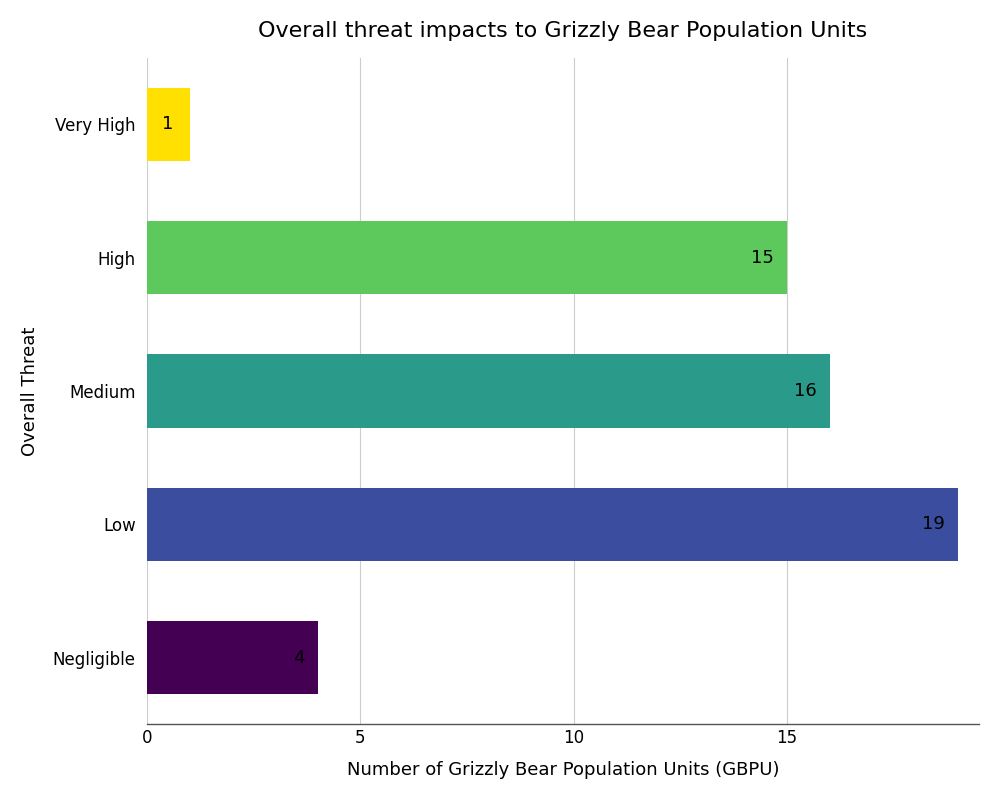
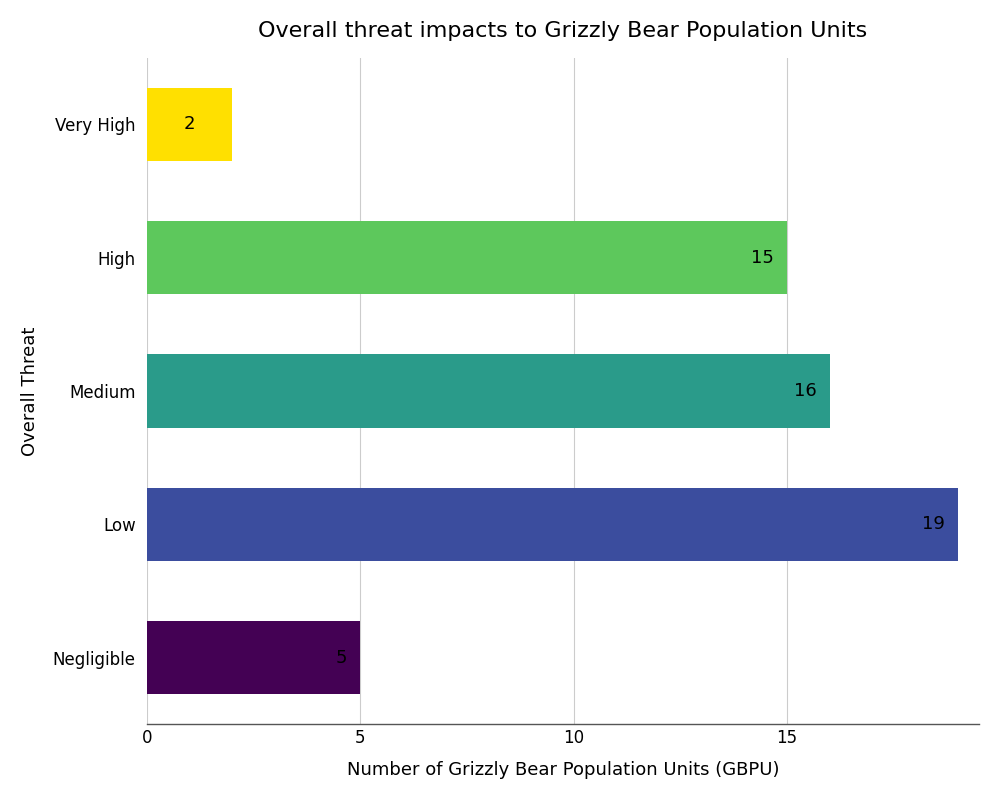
Very High: 1 -> 2
Negligible: 4 -> 5
